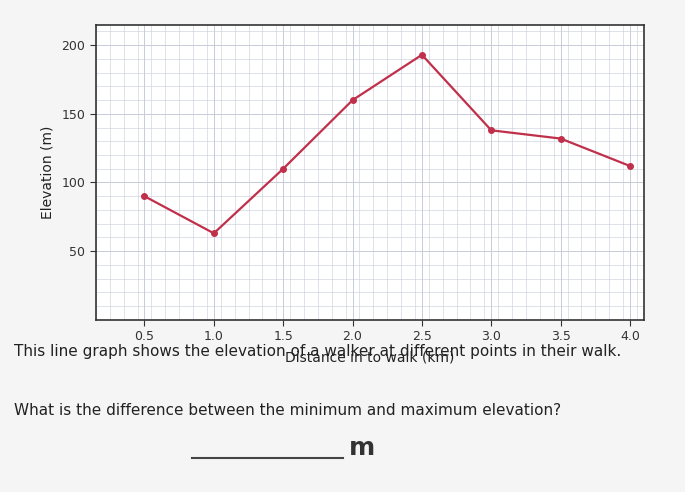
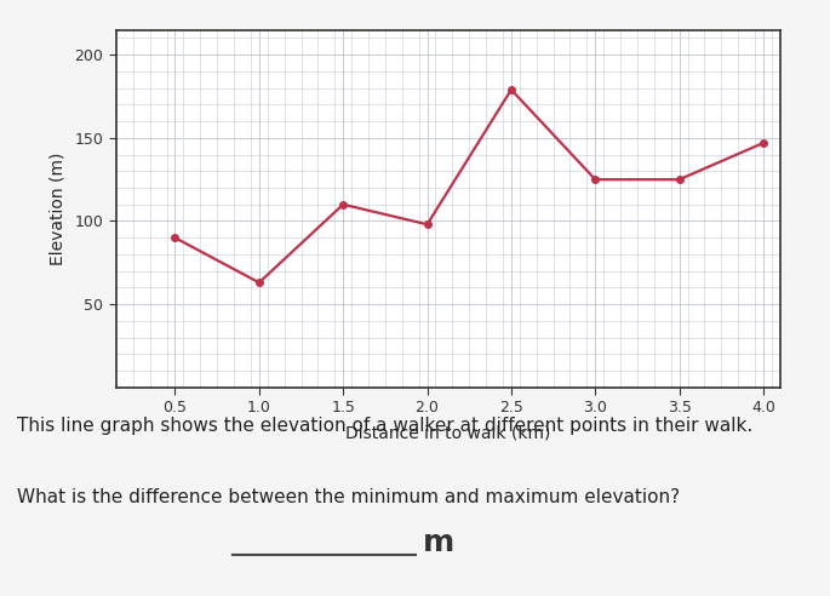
2.0: 160 -> 98
2.5: 193 -> 179
3.0: 138 -> 125
3.5: 132 -> 125
4.0: 112 -> 147
